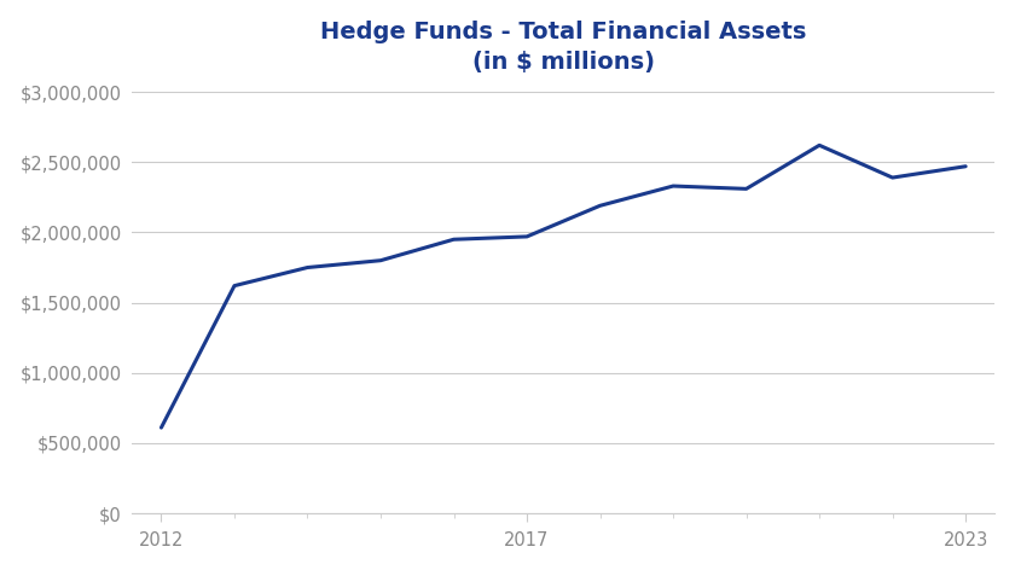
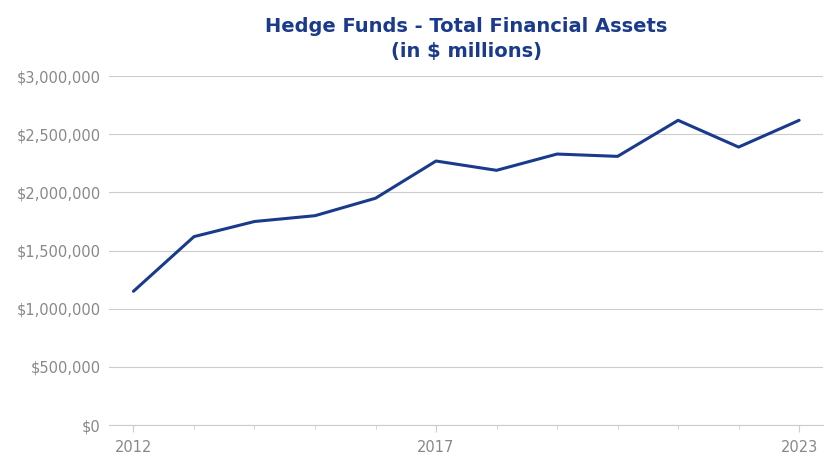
2012: $610,000 -> $1,150,000
2017: $1,970,000 -> $2,270,000
2023: $2,470,000 -> $2,620,000
